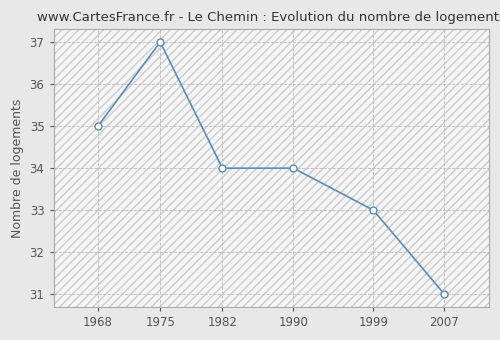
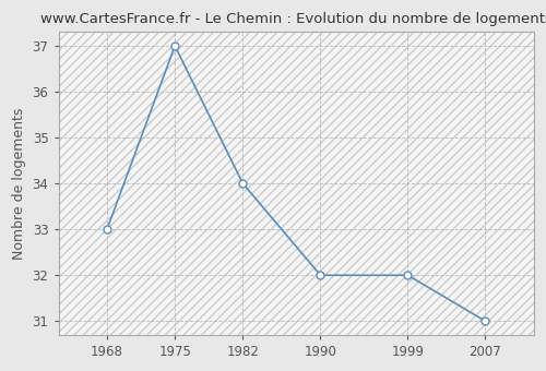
1968: 35 -> 33
1990: 34 -> 32
1999: 33 -> 32
